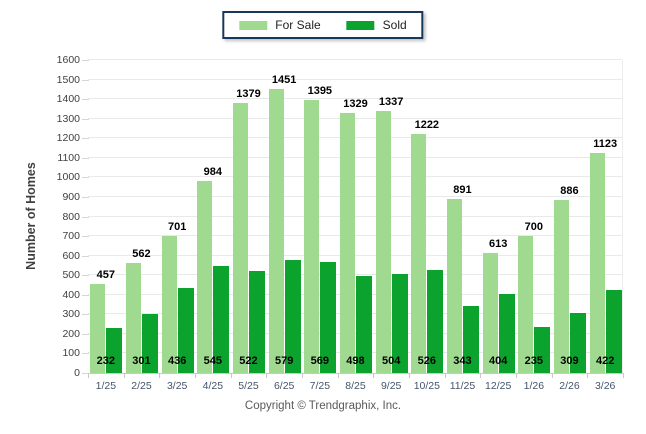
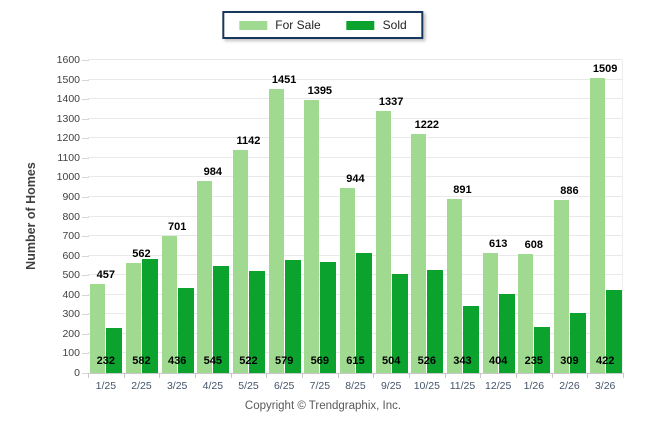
Sold/2/25: 301 -> 582
For Sale/5/25: 1379 -> 1142
For Sale/8/25: 1329 -> 944
Sold/8/25: 498 -> 615
For Sale/1/26: 700 -> 608
For Sale/3/26: 1123 -> 1509
